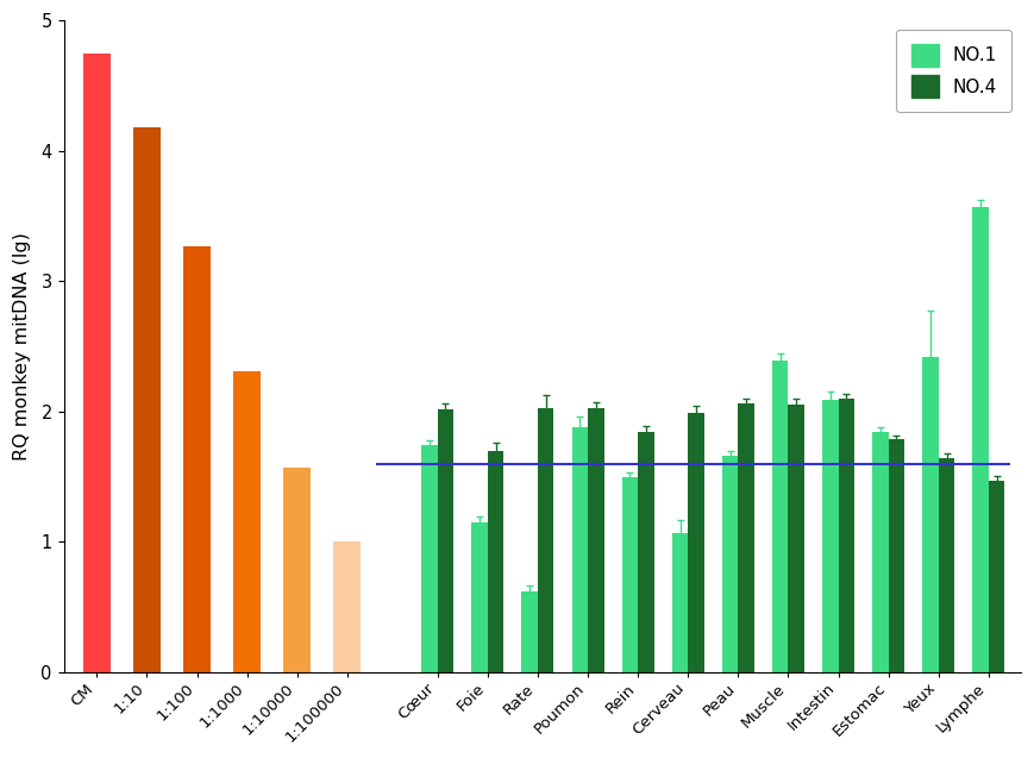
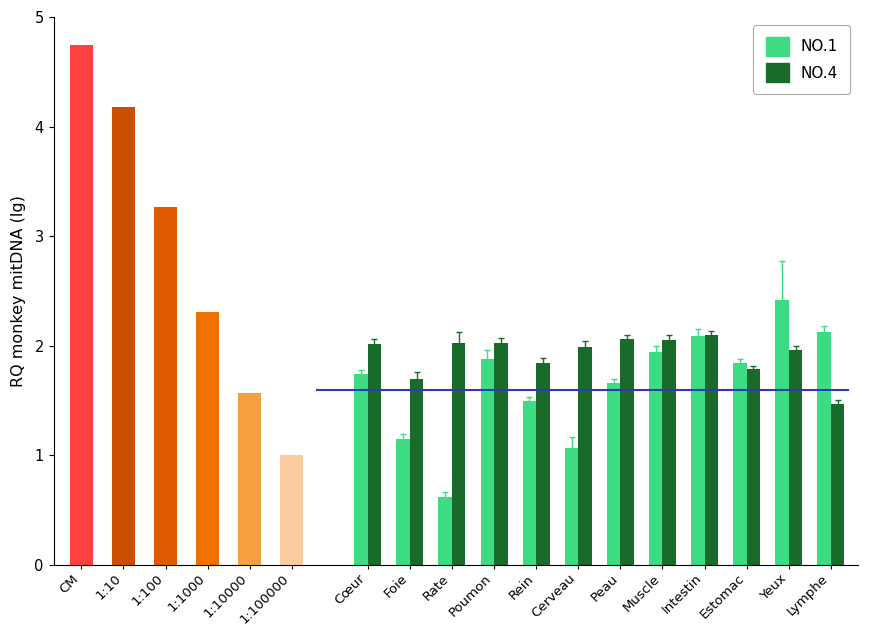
NO.1/Muscle: 2.39 -> 1.94
NO.4/Yeux: 1.64 -> 1.96
NO.1/Lymphe: 3.57 -> 2.13
